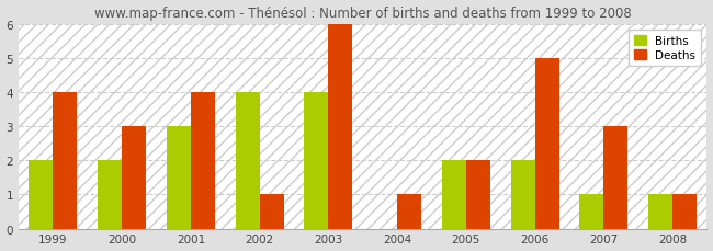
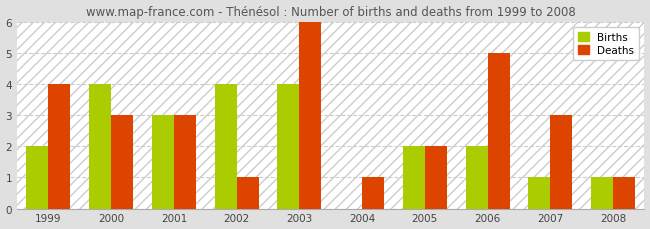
Births/2000: 2 -> 4
Deaths/2001: 4 -> 3
